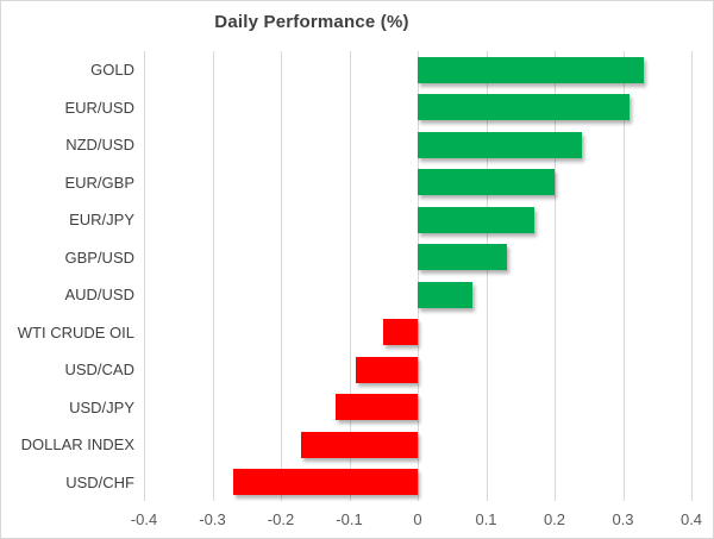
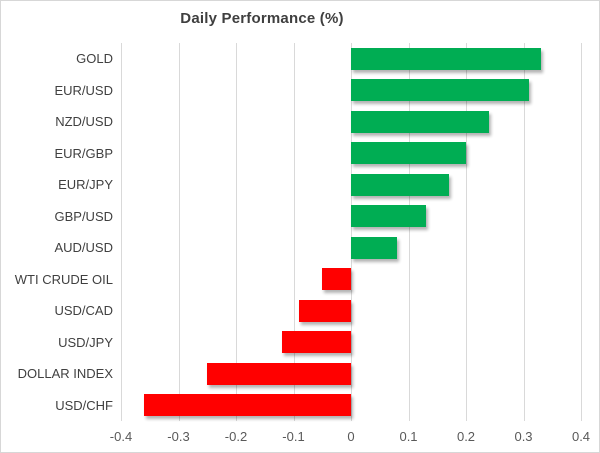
DOLLAR INDEX: -0.17 -> -0.25
USD/CHF: -0.27 -> -0.36
